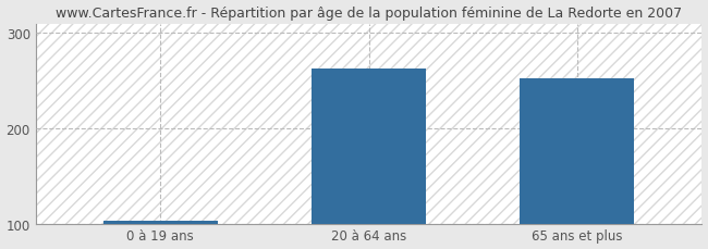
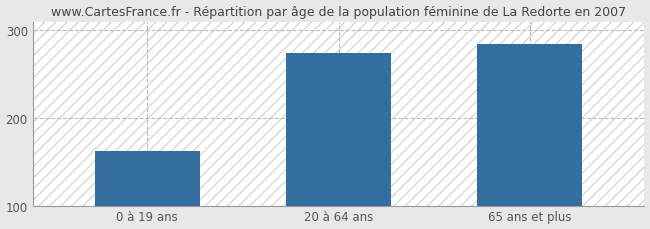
0 à 19 ans: 103 -> 162
20 à 64 ans: 263 -> 274
65 ans et plus: 252 -> 284
